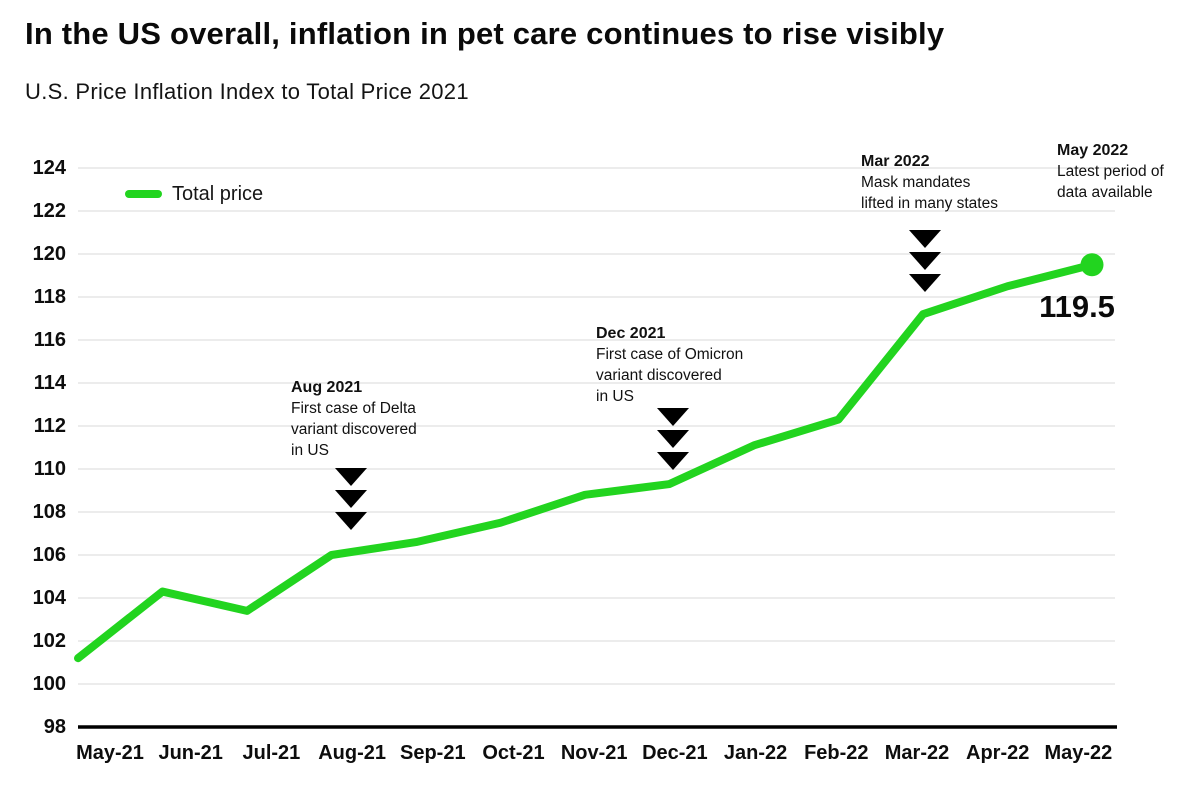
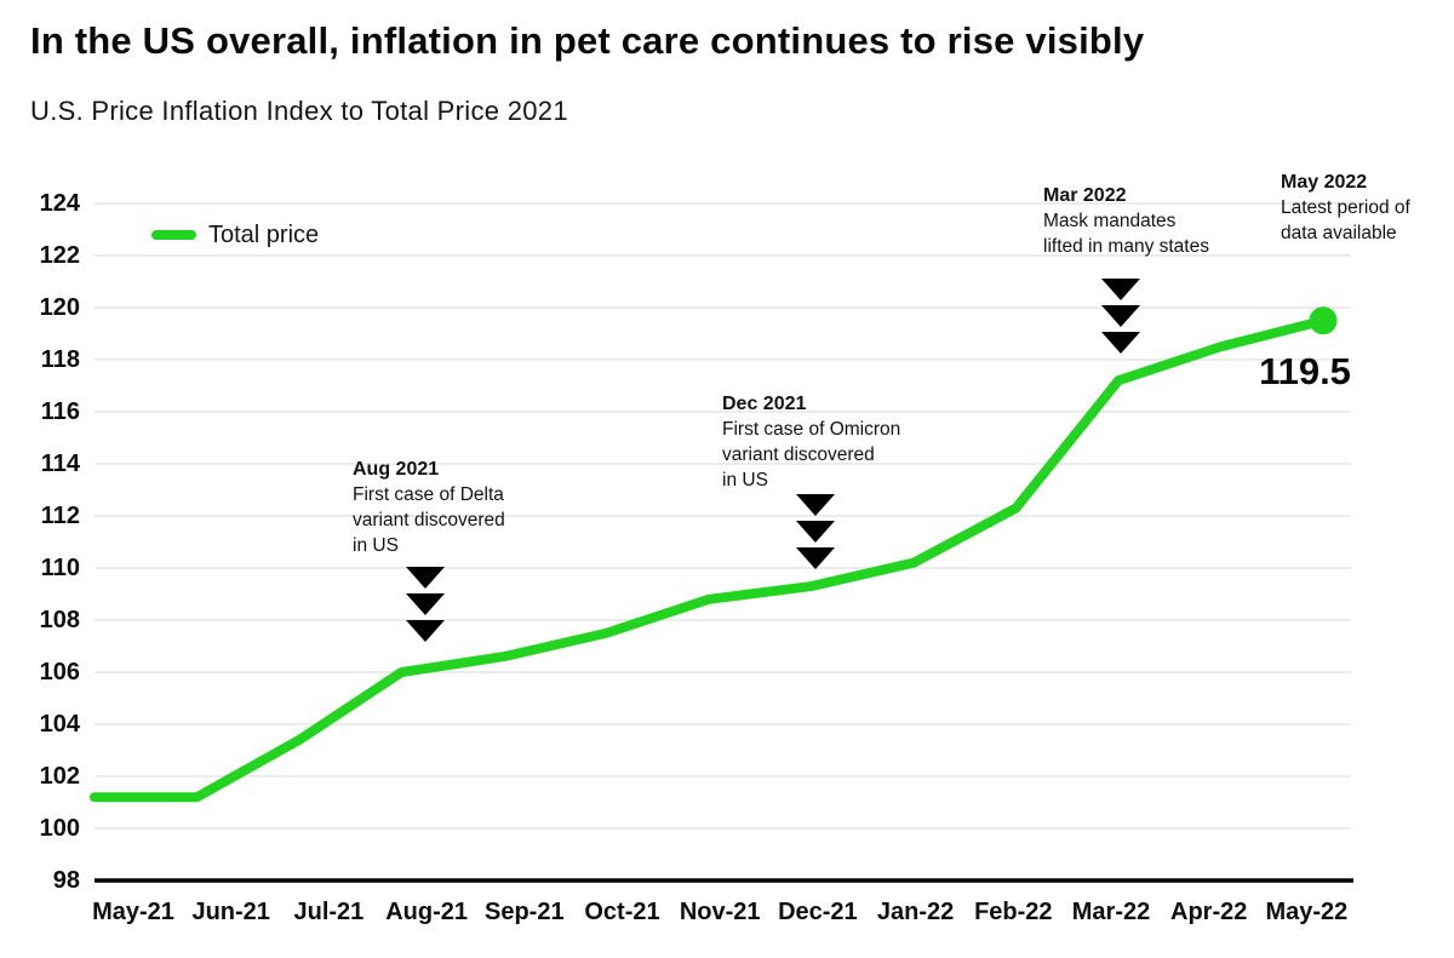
Jun-21: 104.3 -> 101.2
Jan-22: 111.1 -> 110.2
